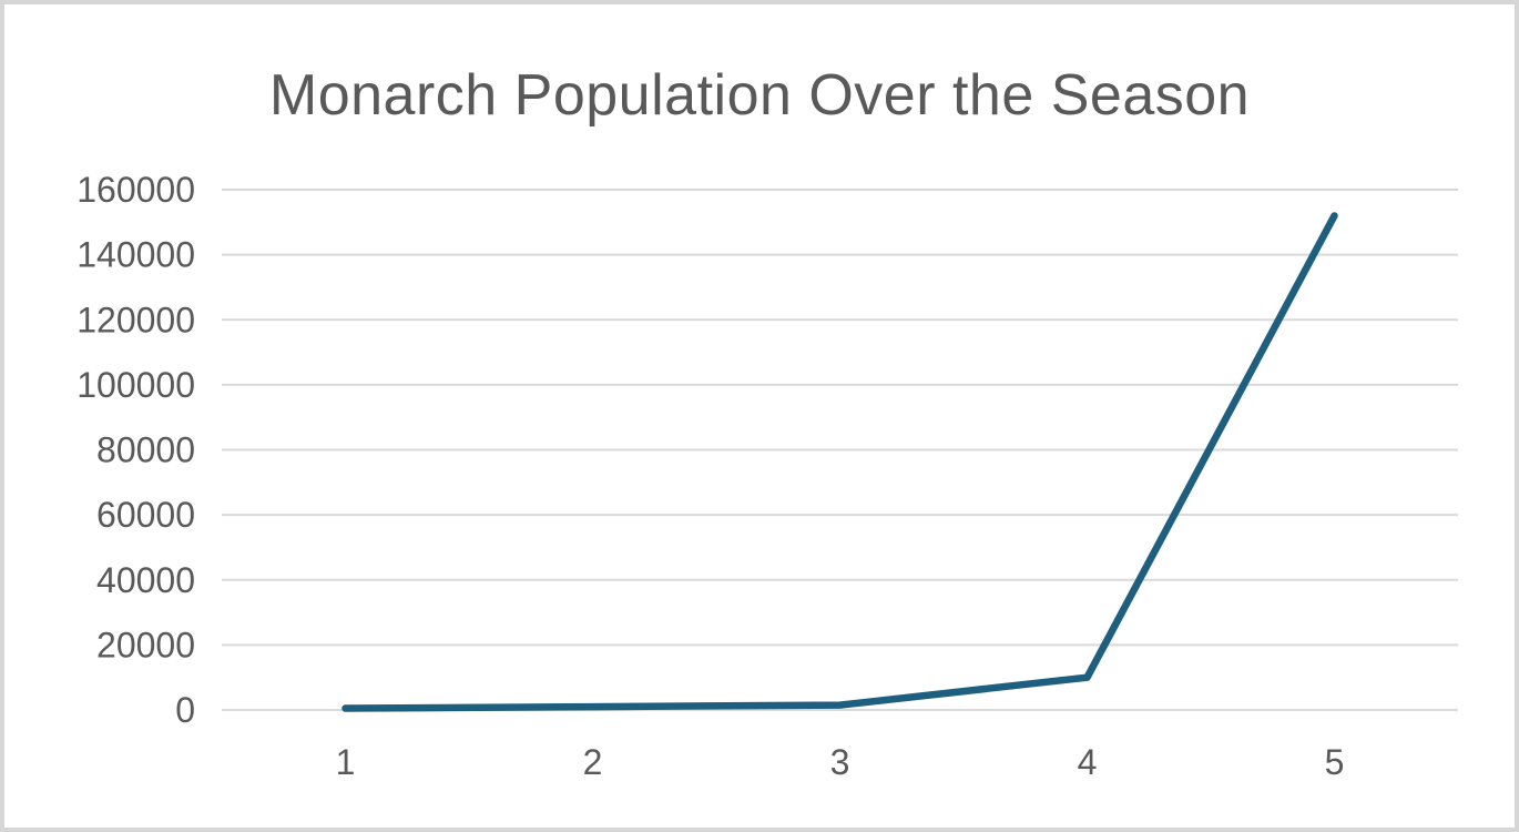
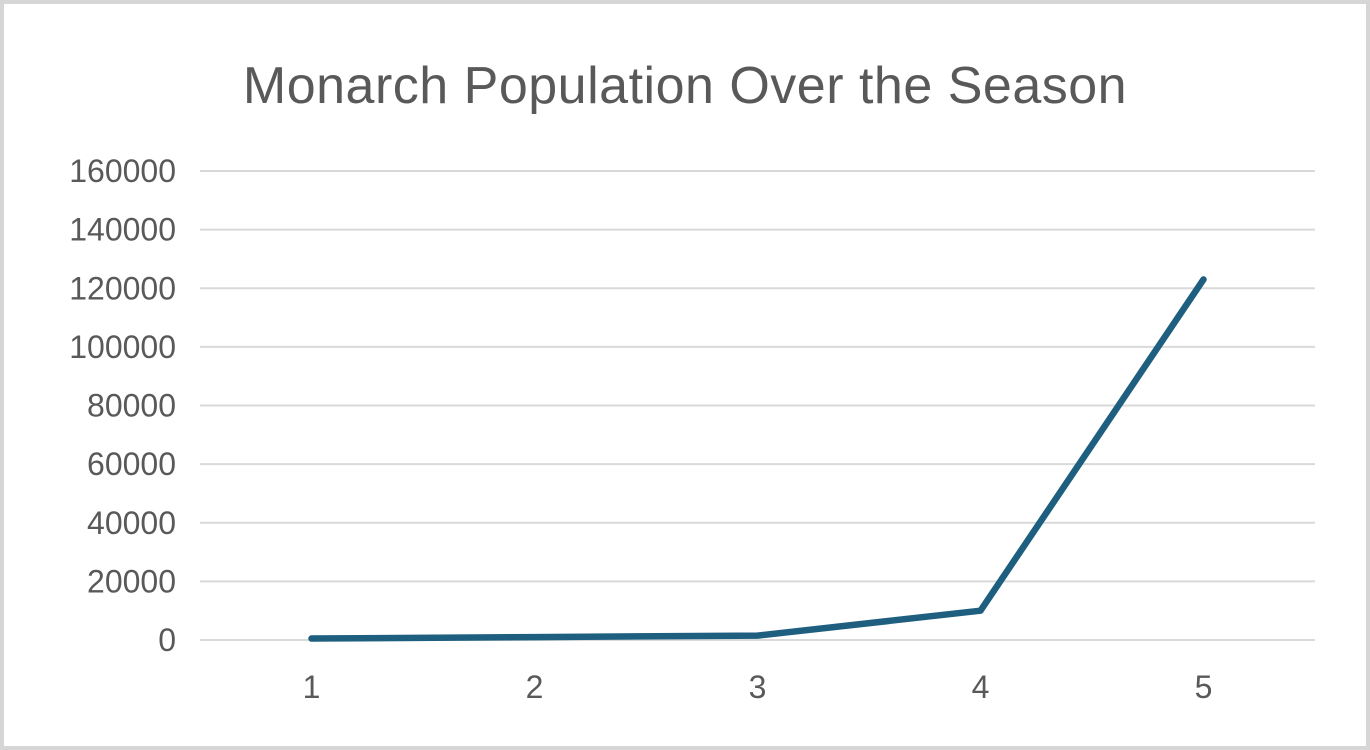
5: 152000 -> 123000
